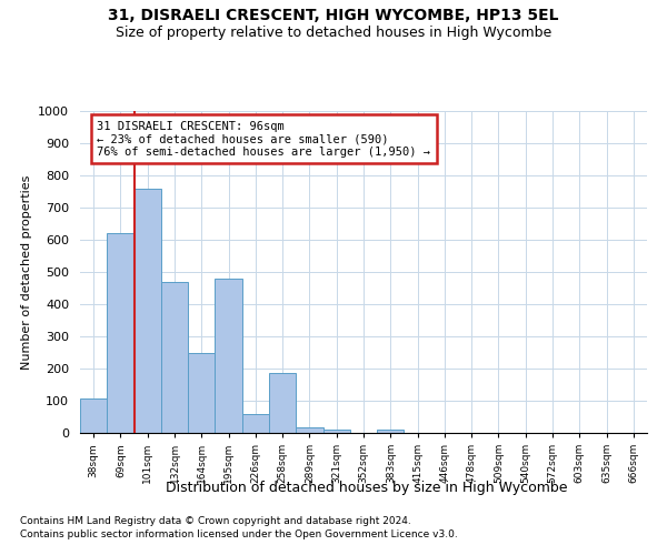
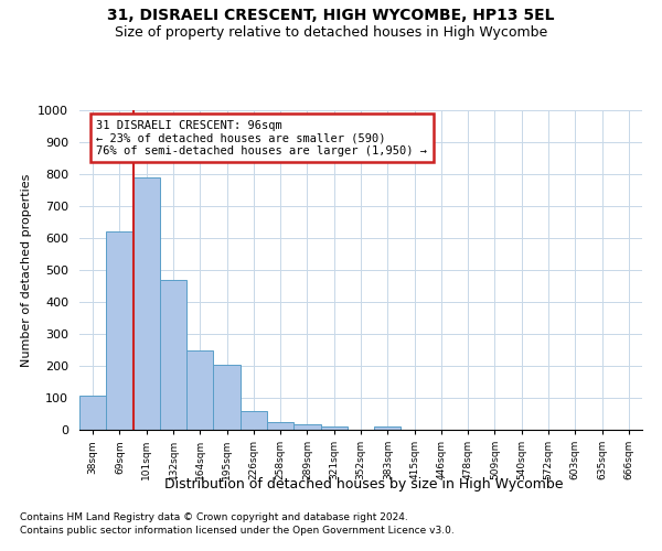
101sqm: 760 -> 790
195sqm: 480 -> 203
258sqm: 185 -> 25
